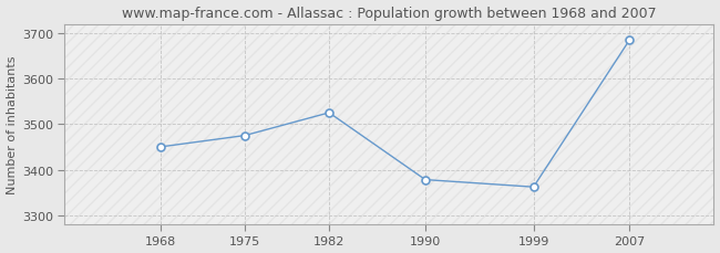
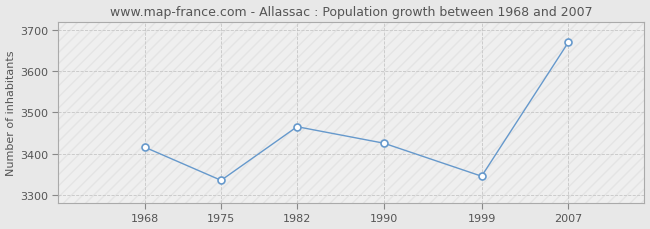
1968: 3450 -> 3415
1975: 3475 -> 3335
1982: 3525 -> 3465
1990: 3378 -> 3425
1999: 3362 -> 3345
2007: 3685 -> 3670
